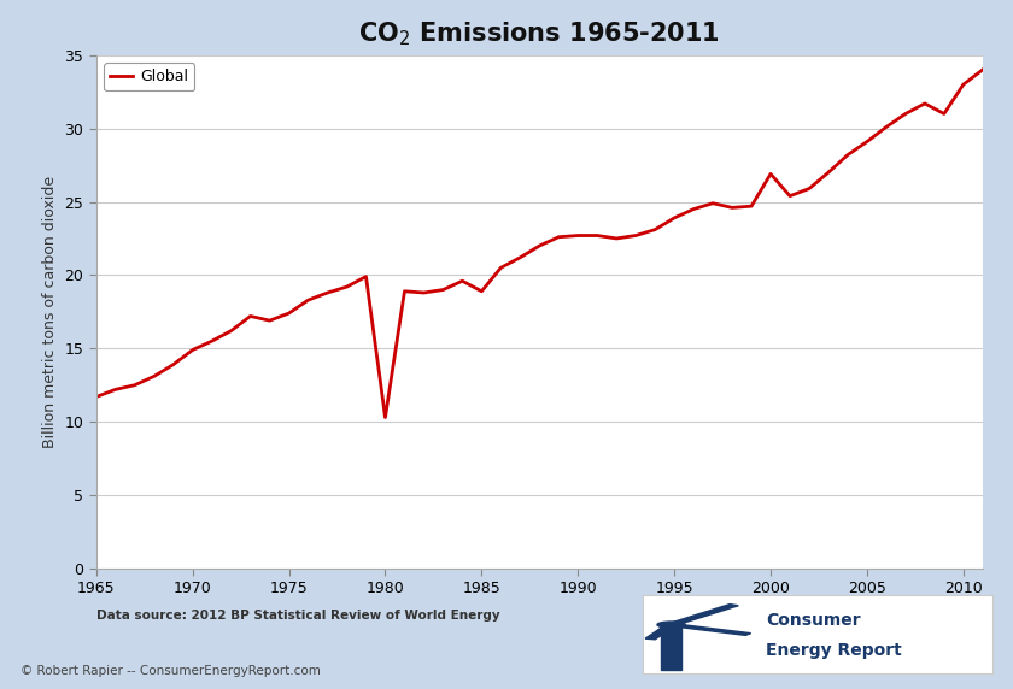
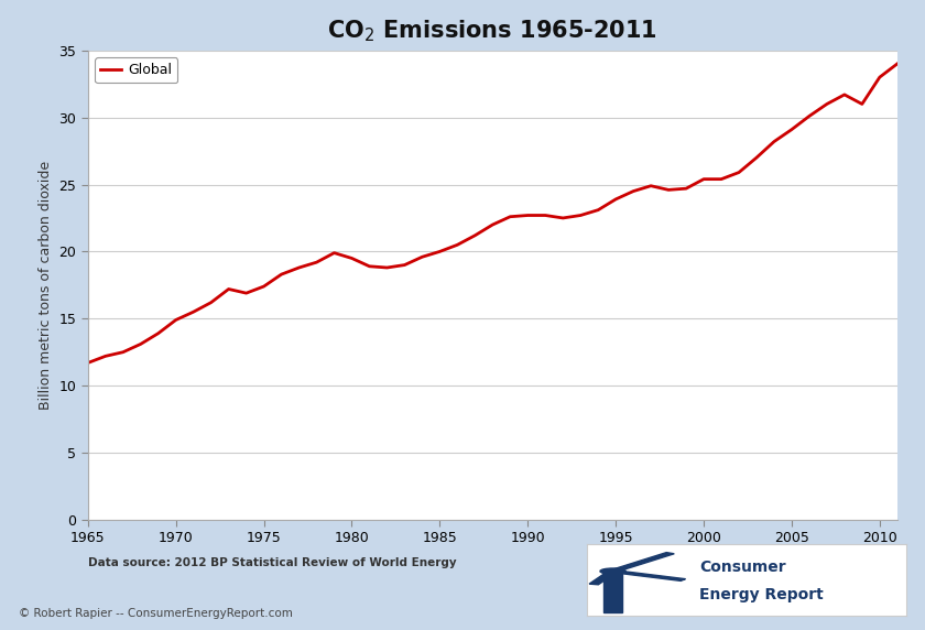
1980: 10.3 -> 19.5
1985: 18.9 -> 20.0
2000: 26.9 -> 25.4
